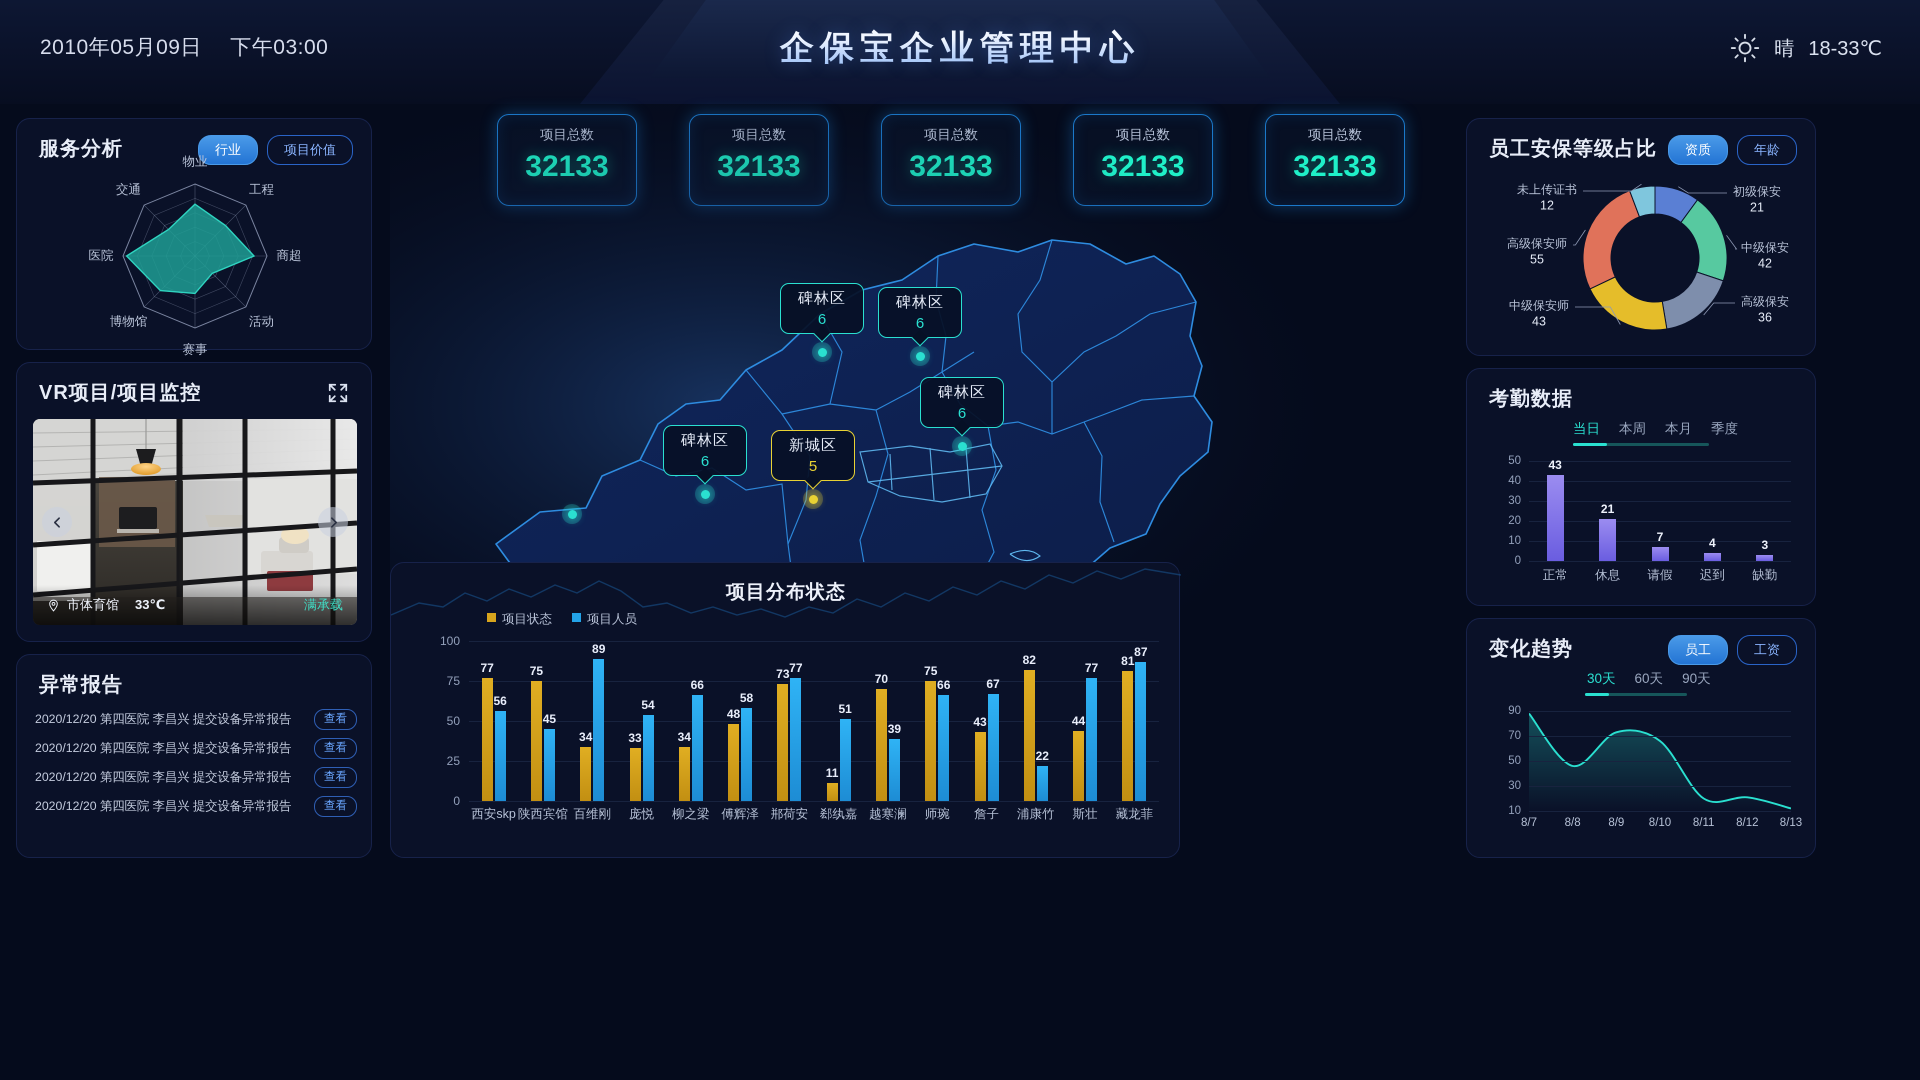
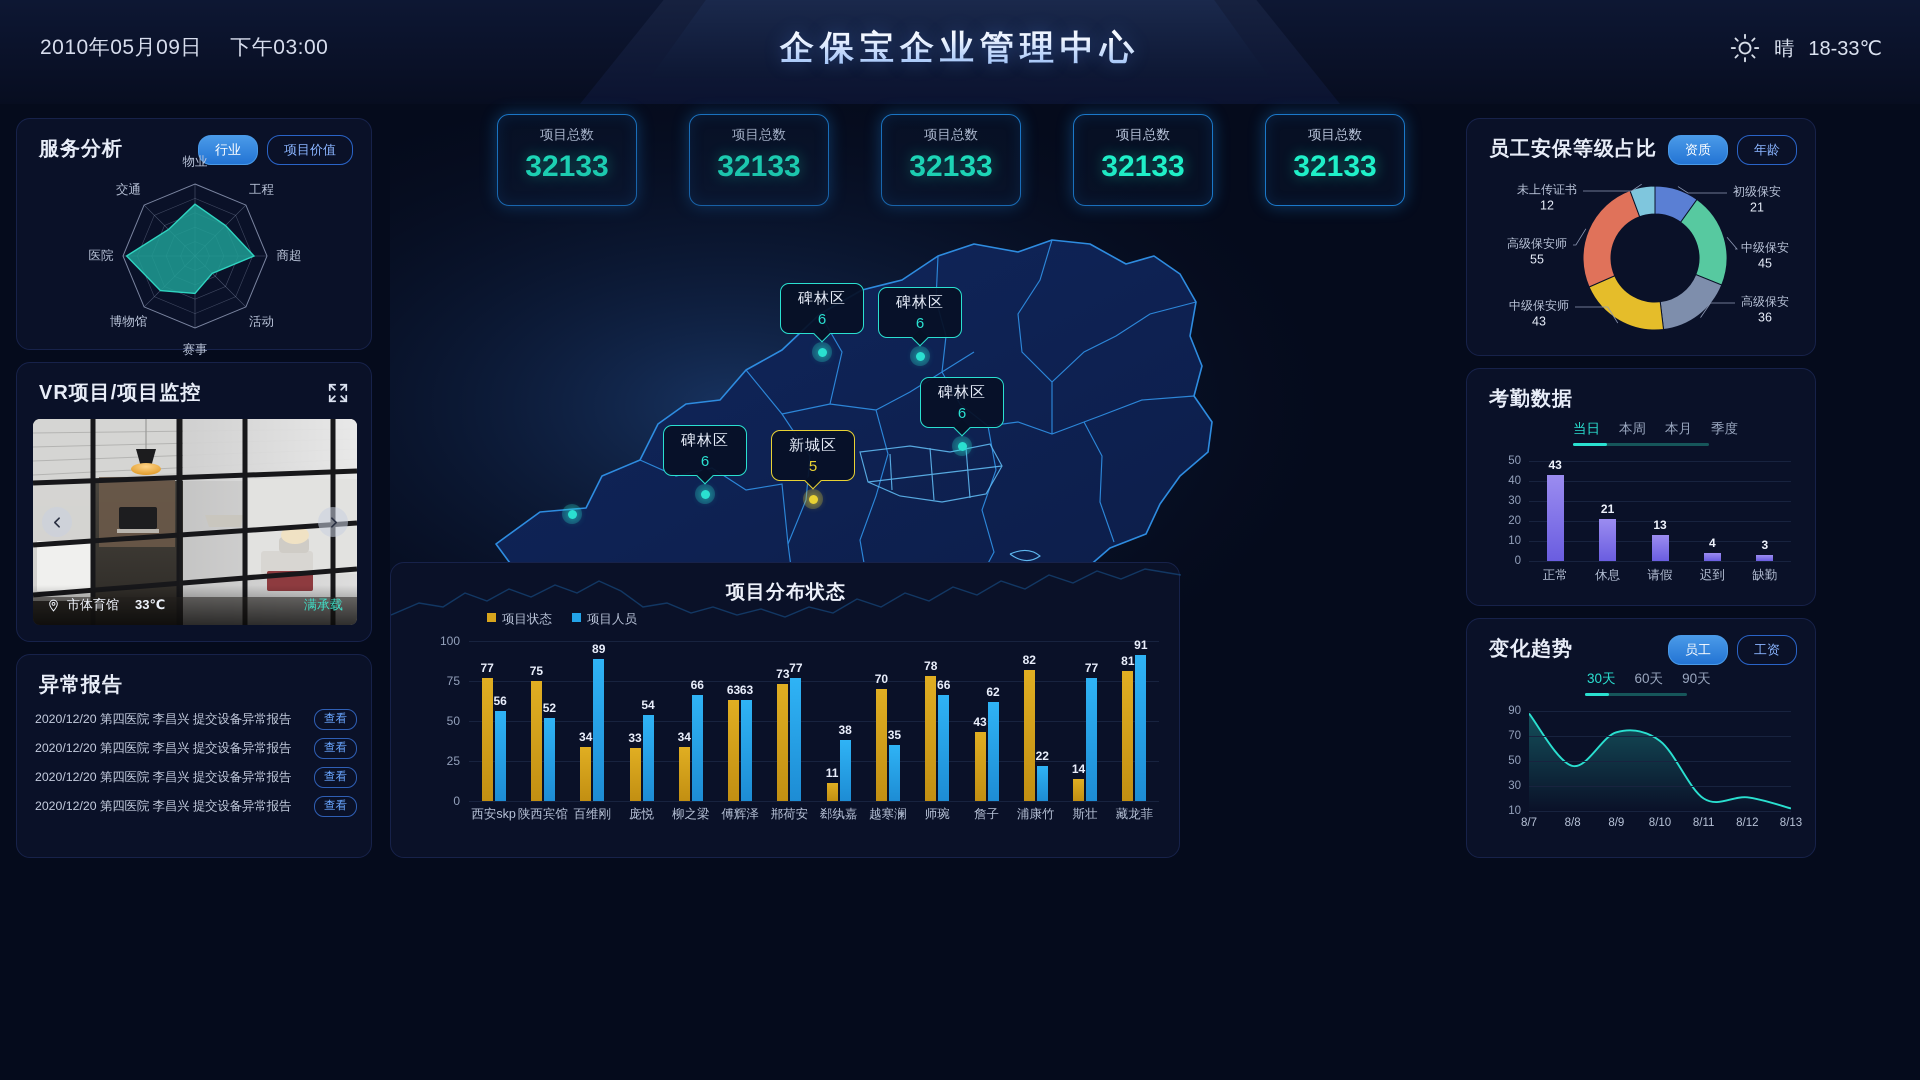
项目分布状态/项目人员/陕西宾馆: 45 -> 52
项目分布状态/项目状态/傅辉泽: 48 -> 63
项目分布状态/项目人员/傅辉泽: 58 -> 63
项目分布状态/项目人员/郄纨嘉: 51 -> 38
项目分布状态/项目人员/越寒澜: 39 -> 35
项目分布状态/项目状态/师琬: 75 -> 78
项目分布状态/项目人员/詹子: 67 -> 62
项目分布状态/项目状态/斯壮: 44 -> 14
项目分布状态/项目人员/藏龙菲: 87 -> 91
员工安保等级占比/中级保安: 42 -> 45
考勤数据/请假: 7 -> 13
